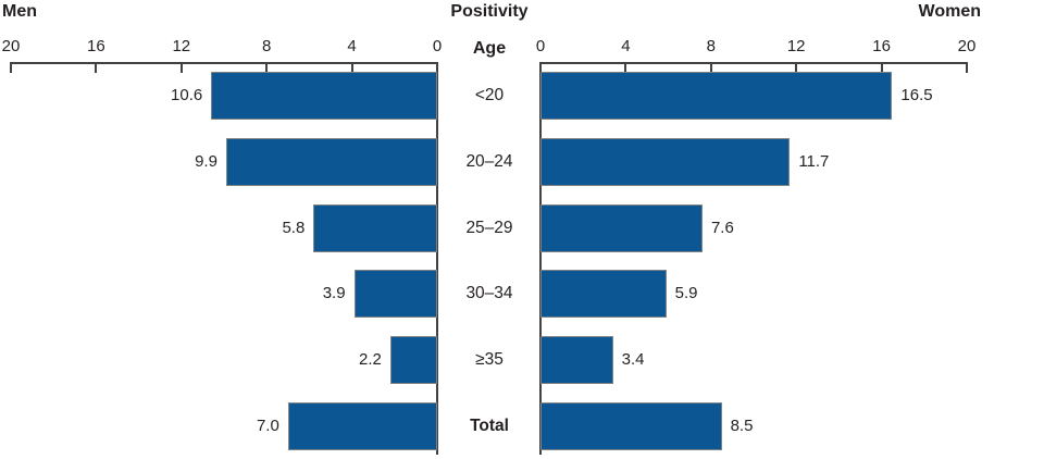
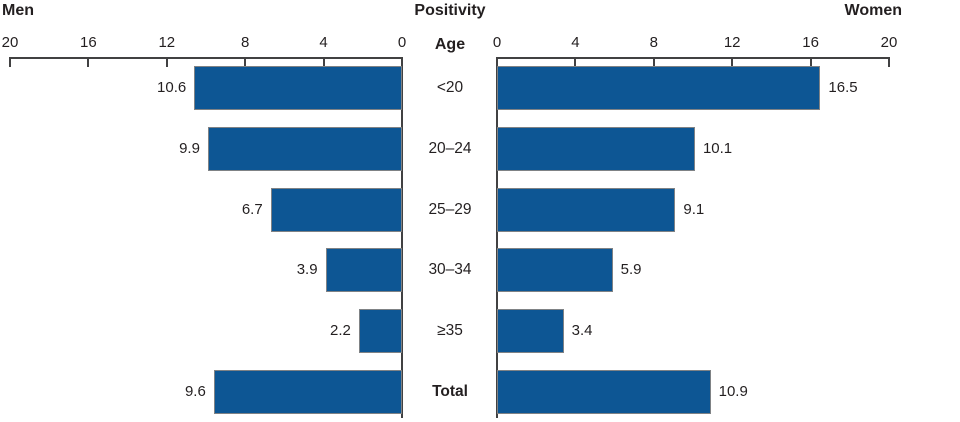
Women/20–24: 11.7 -> 10.1
Men/25–29: 5.8 -> 6.7
Women/25–29: 7.6 -> 9.1
Men/Total: 7.0 -> 9.6
Women/Total: 8.5 -> 10.9
